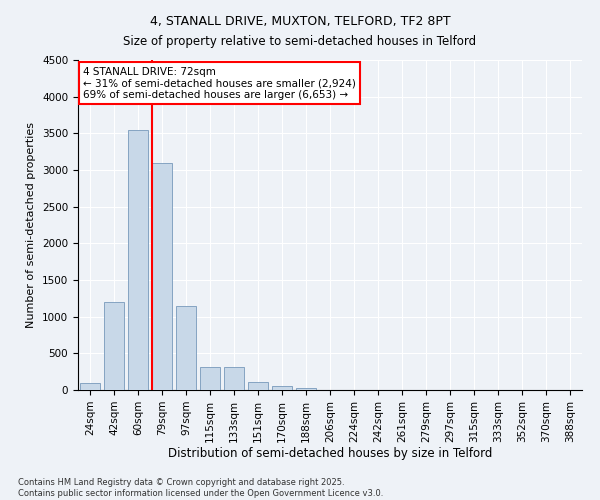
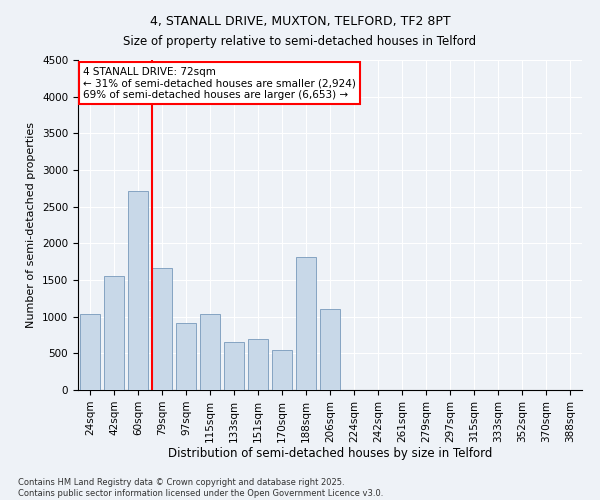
24sqm: 100 -> 1040
42sqm: 1200 -> 1560
60sqm: 3550 -> 2720
79sqm: 3100 -> 1660
97sqm: 1150 -> 920
115sqm: 320 -> 1040
133sqm: 320 -> 660
151sqm: 110 -> 700
170sqm: 60 -> 540
188sqm: 30 -> 1820
206sqm: 0 -> 1100
